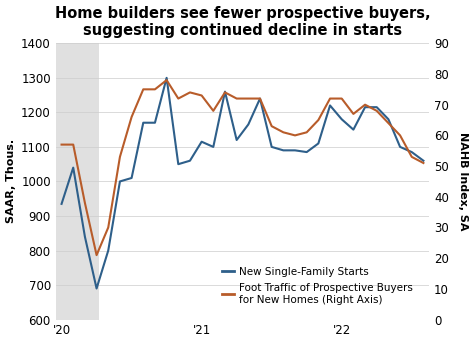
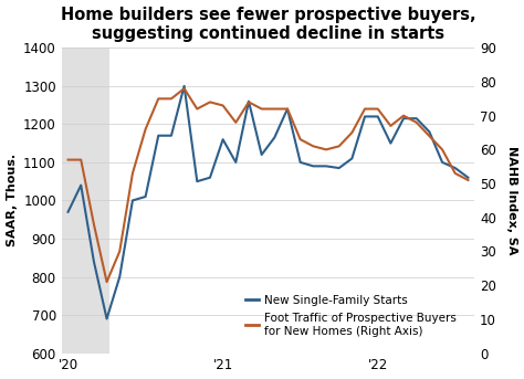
New Single-Family Starts/'20: 935 -> 970
New Single-Family Starts/'21: 1115 -> 1160
New Single-Family Starts/'22: 1180 -> 1220
